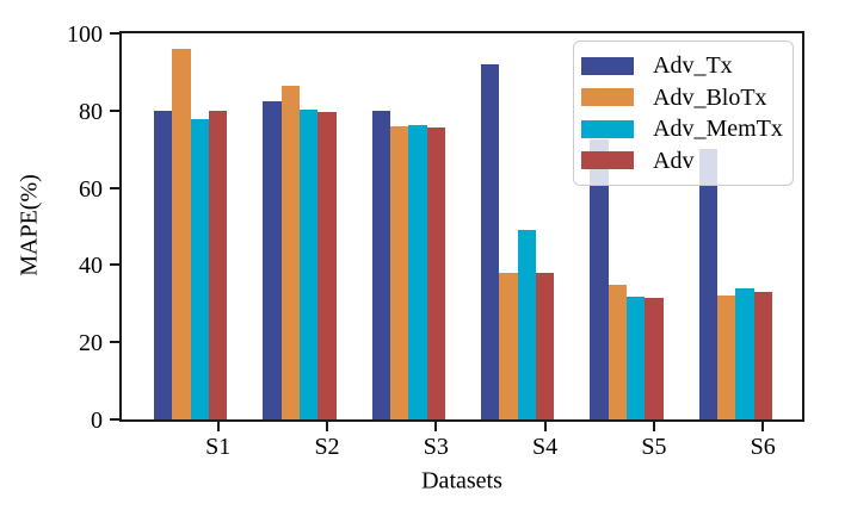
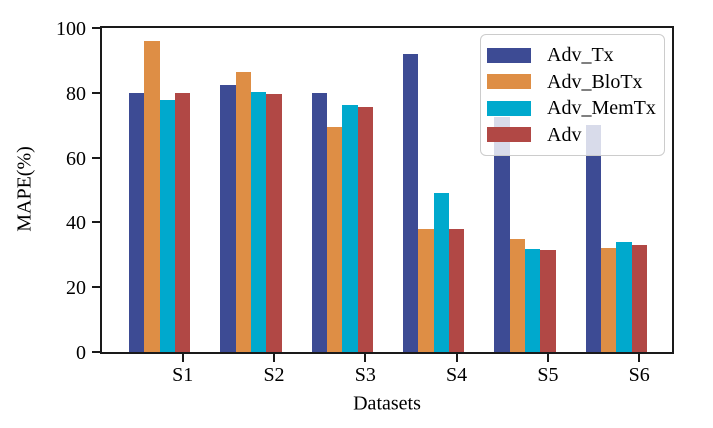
Adv_BloTx/S3: 76 -> 69
